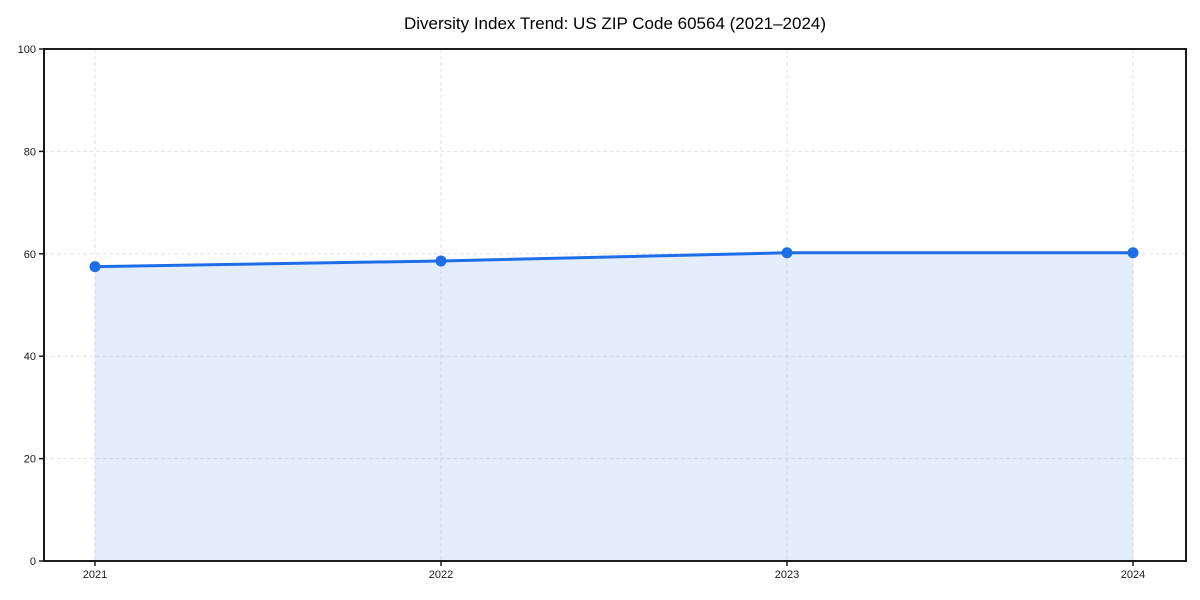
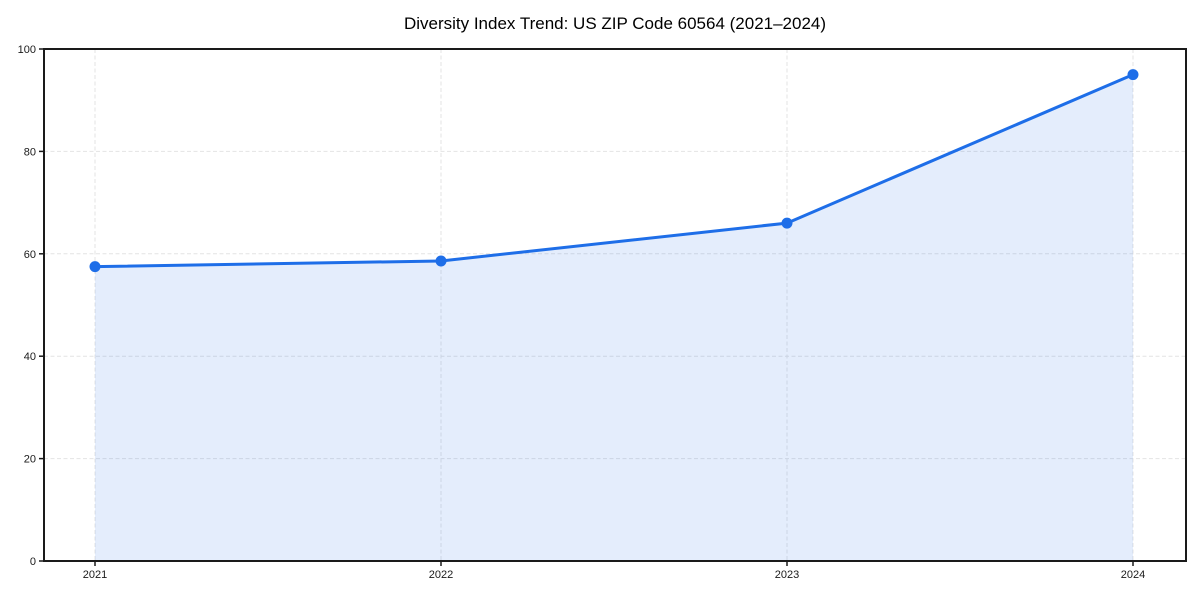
2023: 60 -> 66
2024: 60 -> 95
